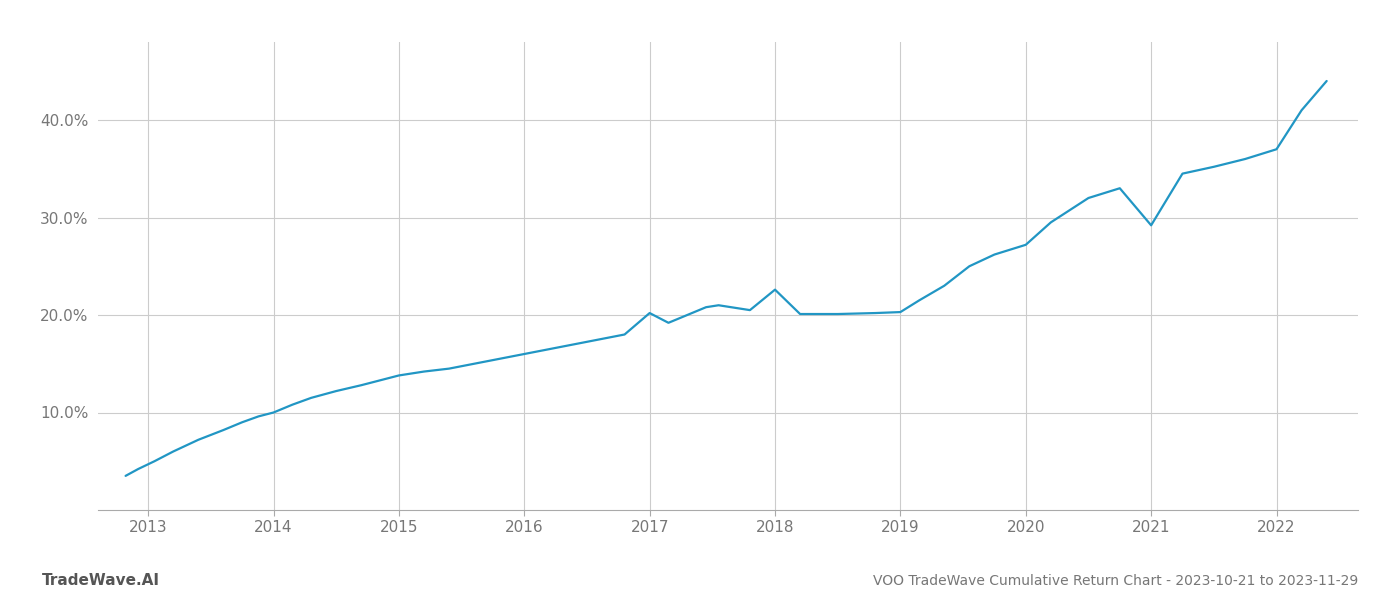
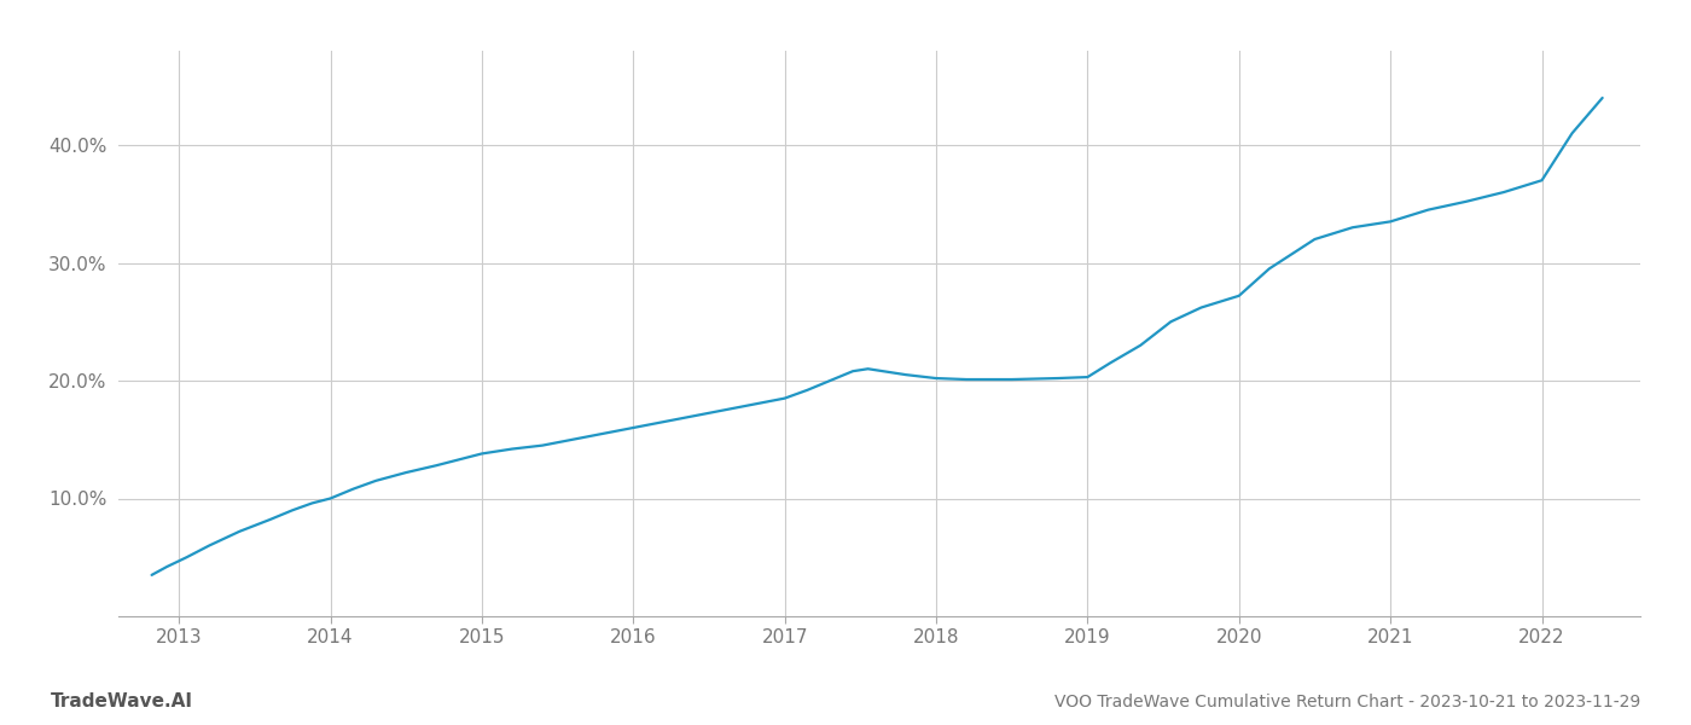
2017: 20.2% -> 18.5%
2018: 22.6% -> 20.2%
2021: 29.2% -> 33.5%
